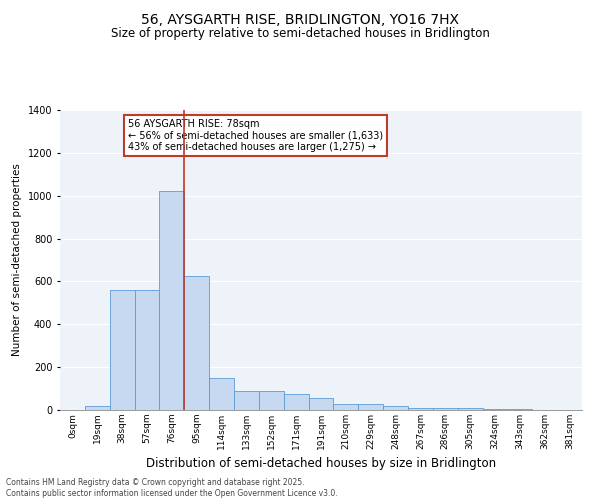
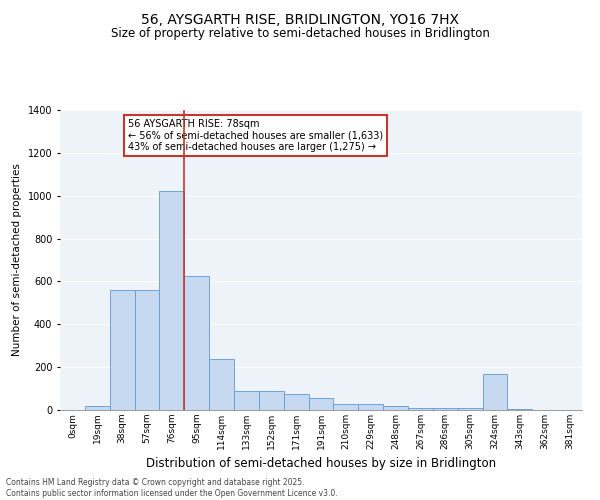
114sqm: 150 -> 240
324sqm: 5 -> 170
